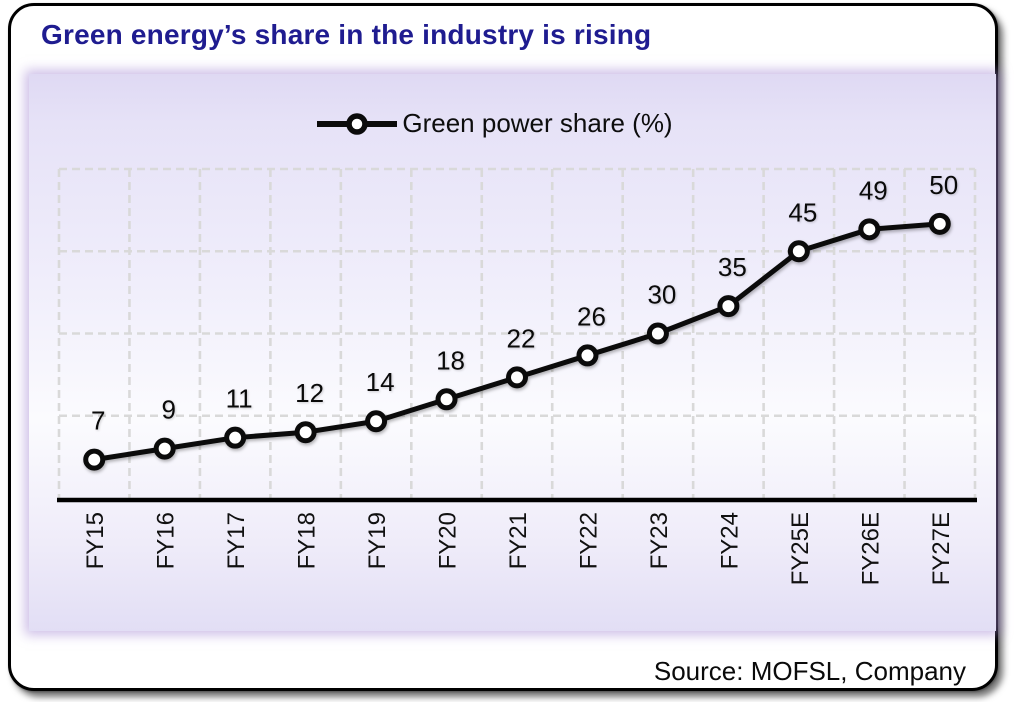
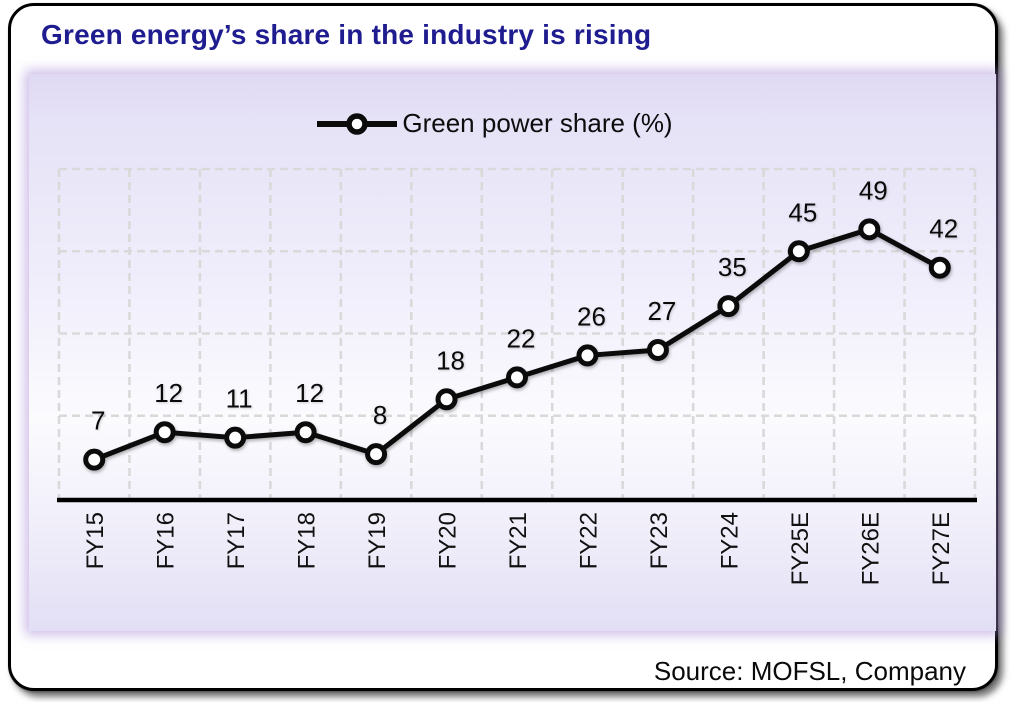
FY16: 9 -> 12
FY19: 14 -> 8
FY23: 30 -> 27
FY27E: 50 -> 42
